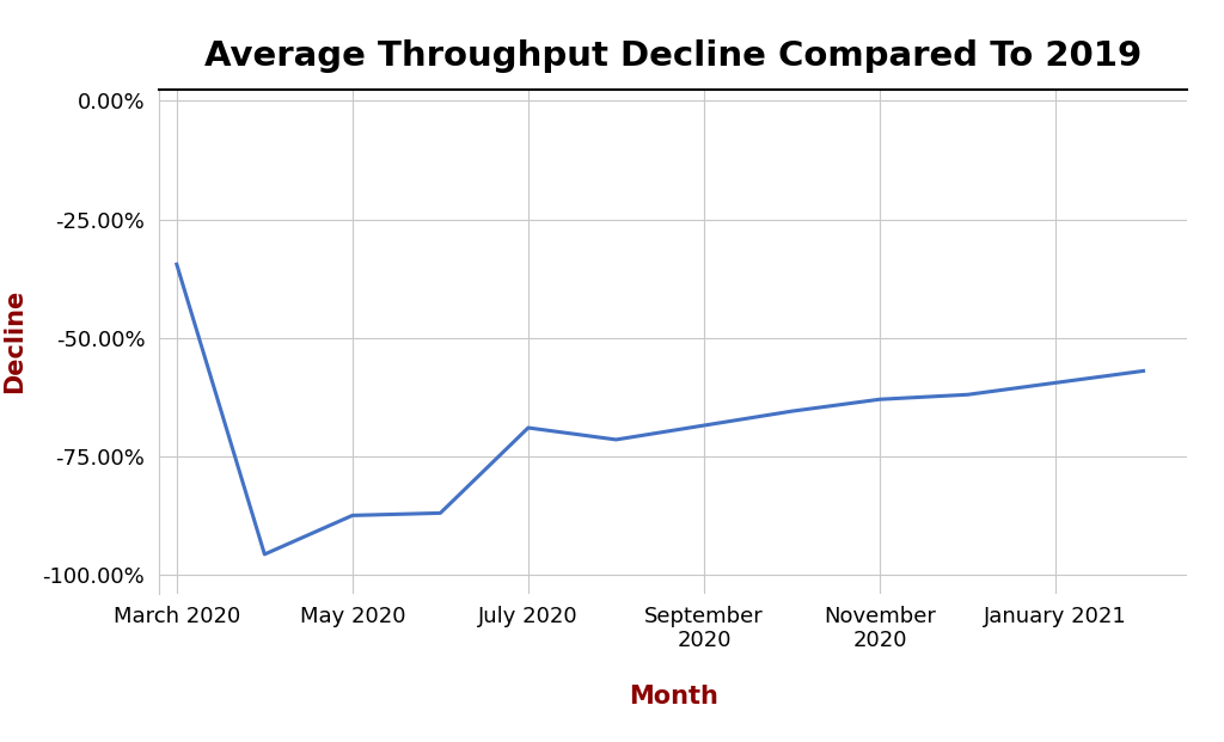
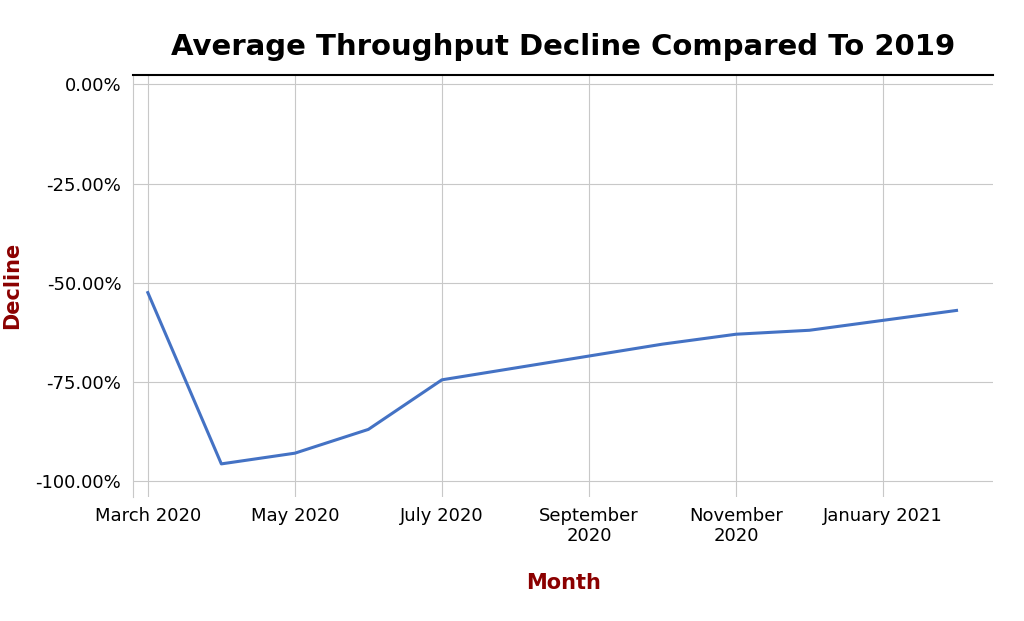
March 2020: -34.5% -> -52.5%
May 2020: -87.5% -> -93.0%
July 2020: -69.0% -> -74.5%
